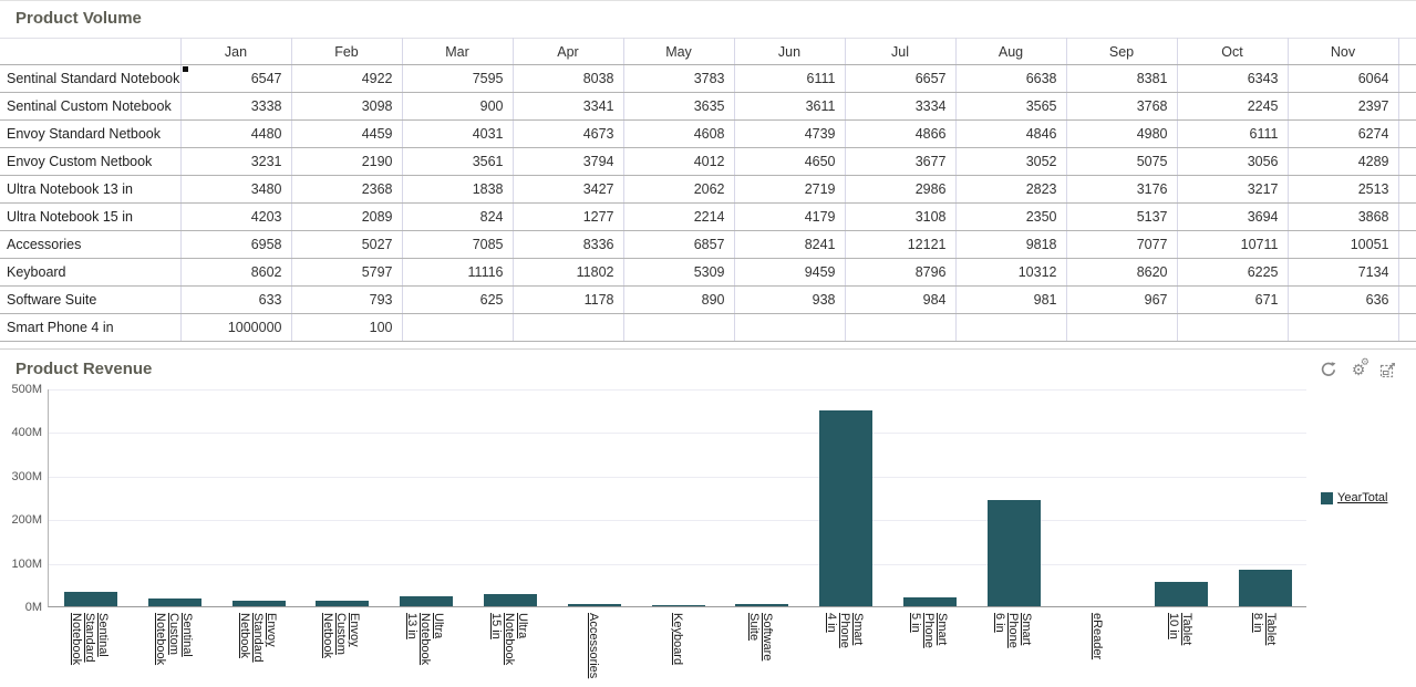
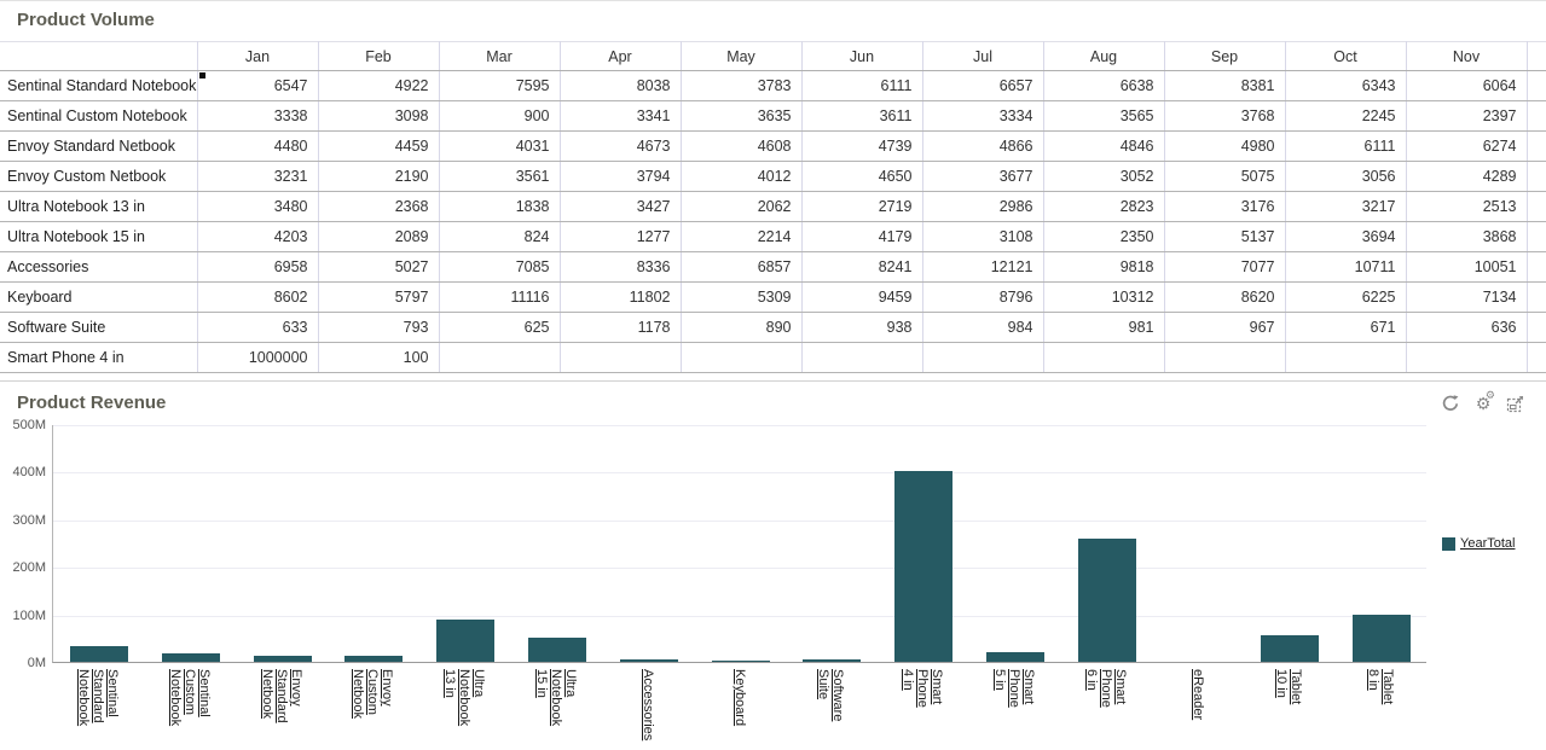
Ultra Notebook 13 in: 20M -> 90M
Ultra Notebook 15 in: 30M -> 50M
Smart Phone 4 in: 450M -> 400M
Smart Phone 6 in: 240M -> 260M
Tablet 8 in: 80M -> 100M
